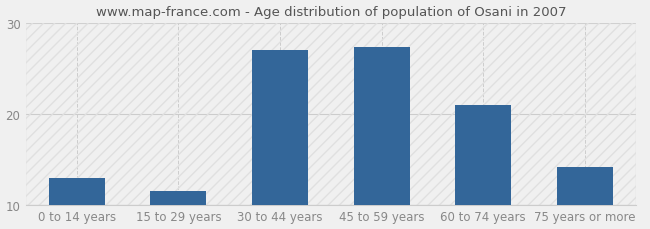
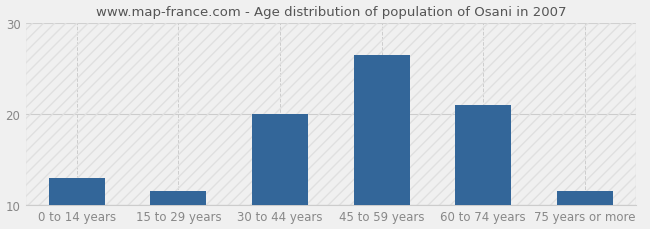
30 to 44 years: 27.0 -> 20.0
45 to 59 years: 27.4 -> 26.5
75 years or more: 14.2 -> 11.5
